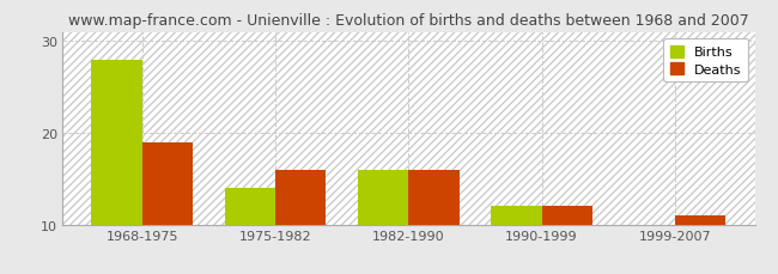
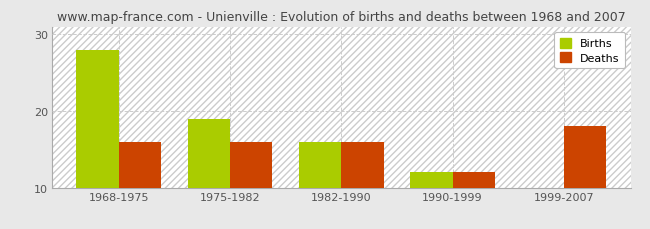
Deaths/1968-1975: 19 -> 16
Births/1975-1982: 14 -> 19
Deaths/1999-2007: 11 -> 18
